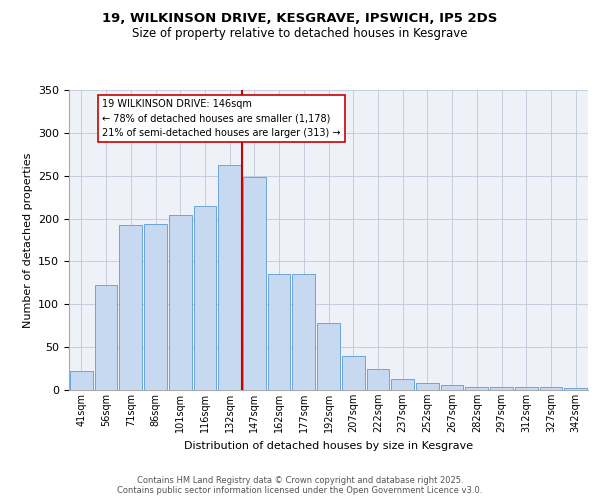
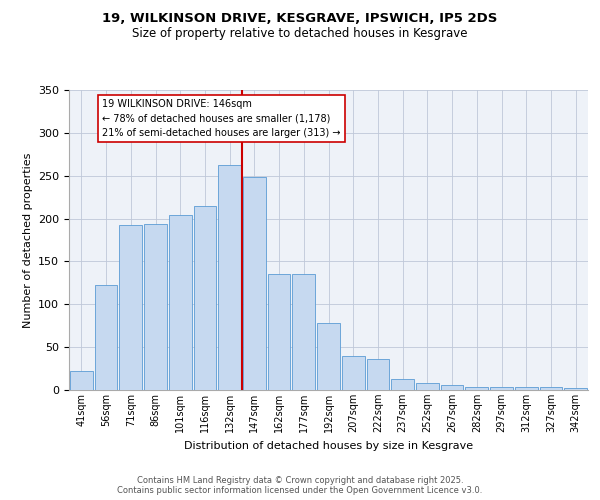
222sqm: 25 -> 36
